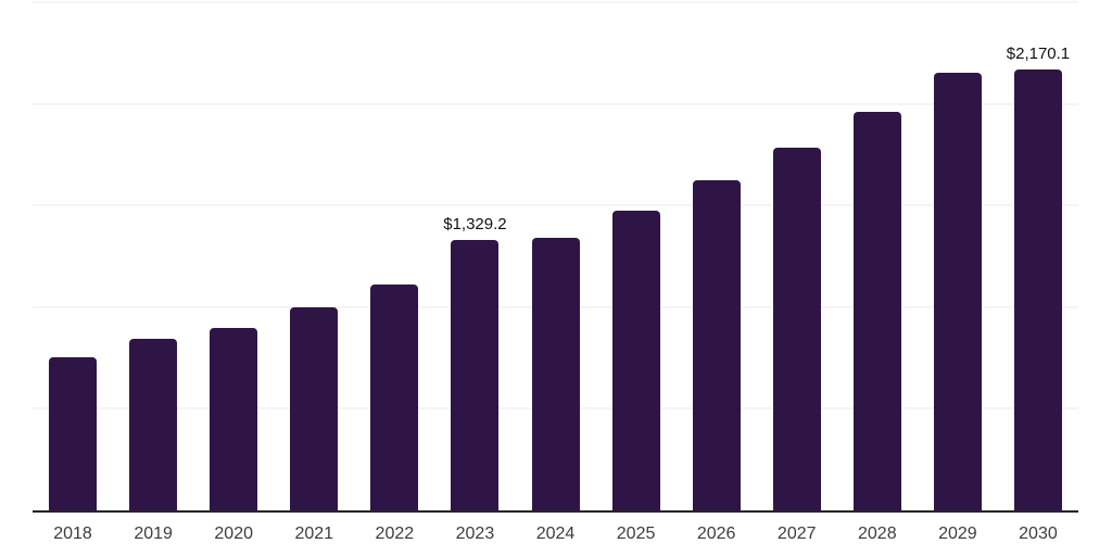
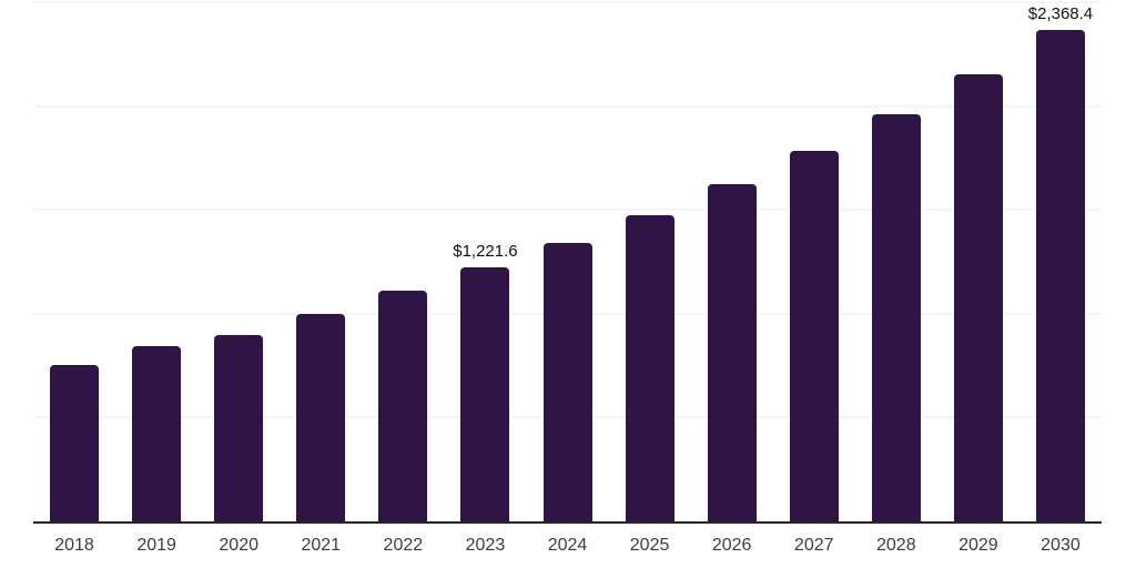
2023: $1,329.2 -> $1,221.6
2030: $2,170.1 -> $2,368.4
